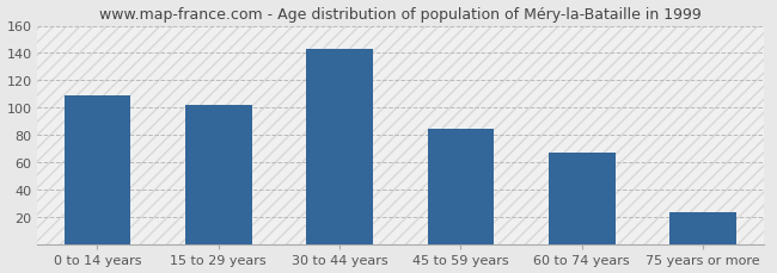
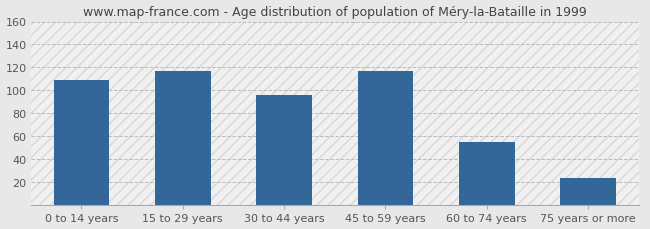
15 to 29 years: 102 -> 117
30 to 44 years: 143 -> 96
45 to 59 years: 85 -> 117
60 to 74 years: 67 -> 55
